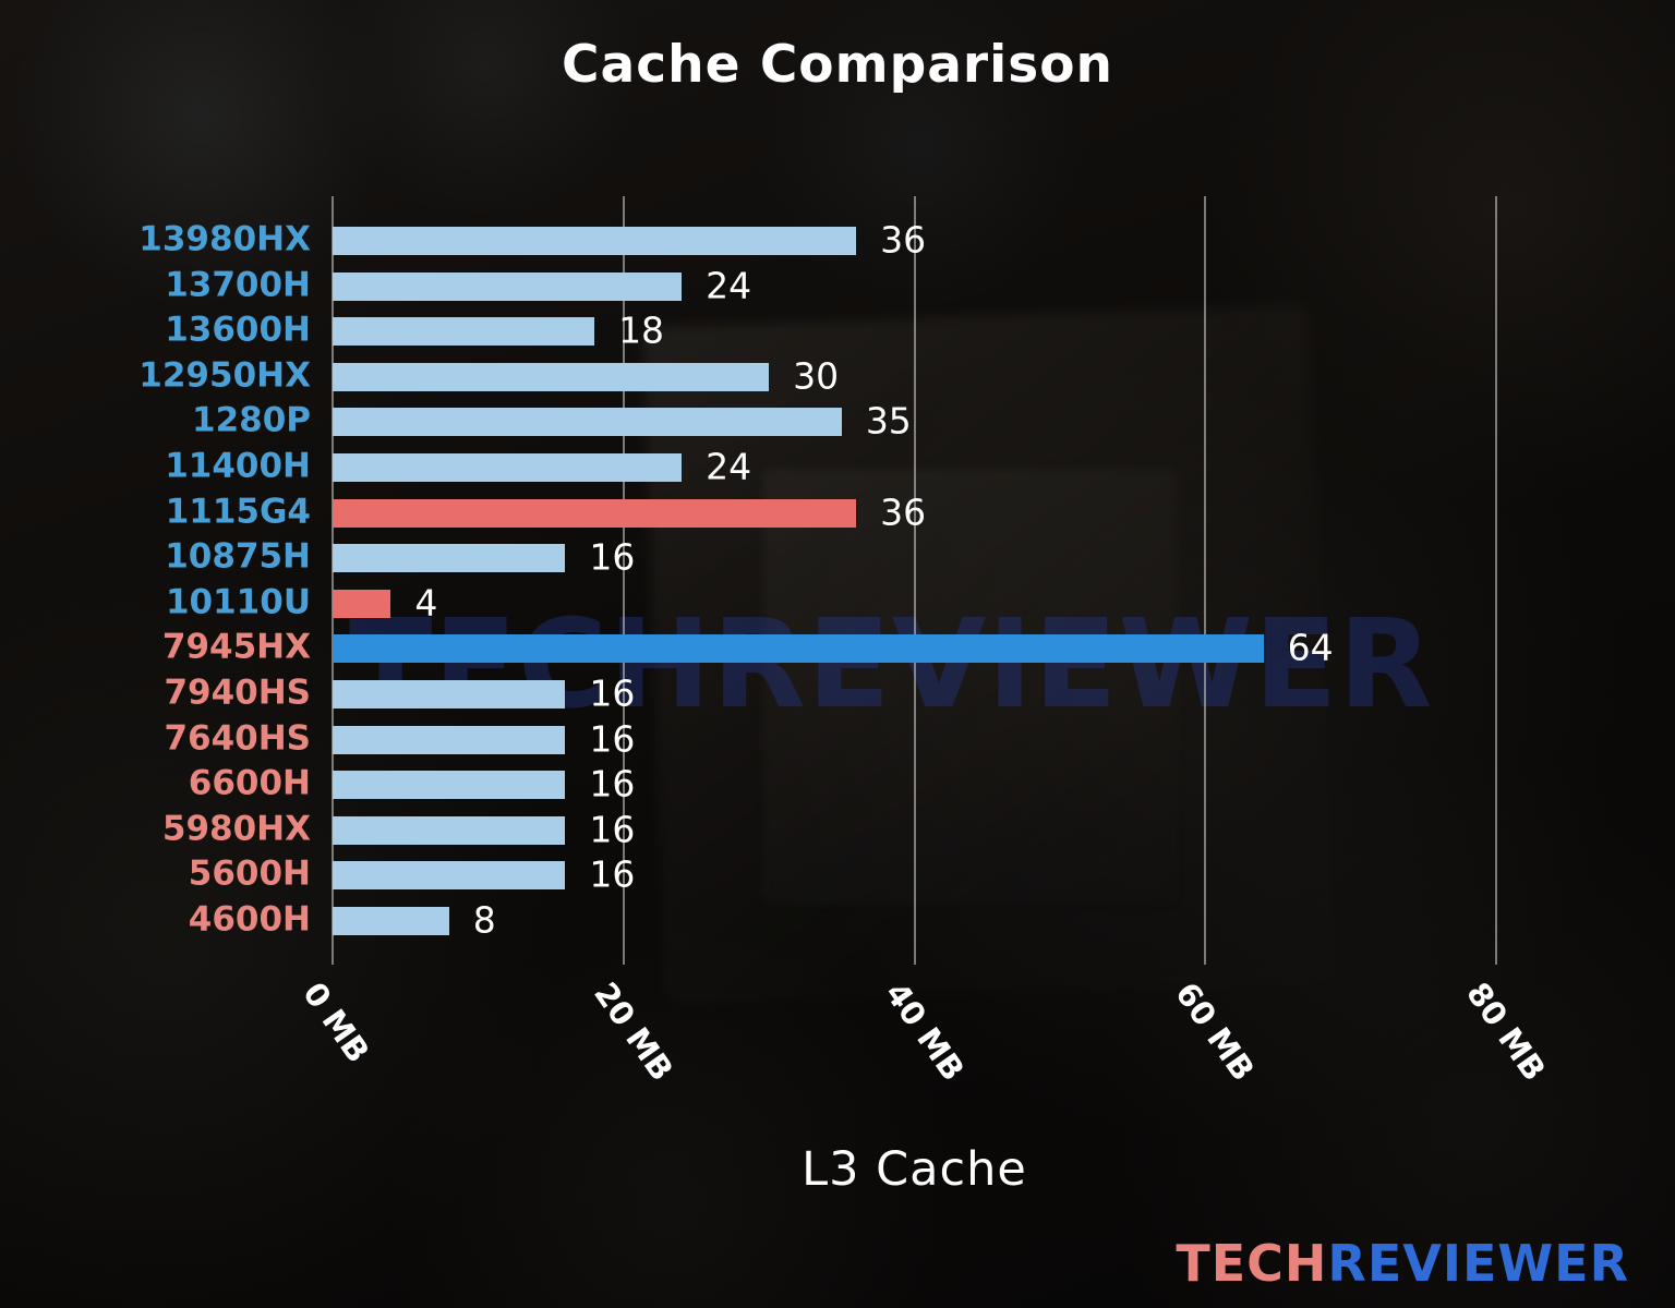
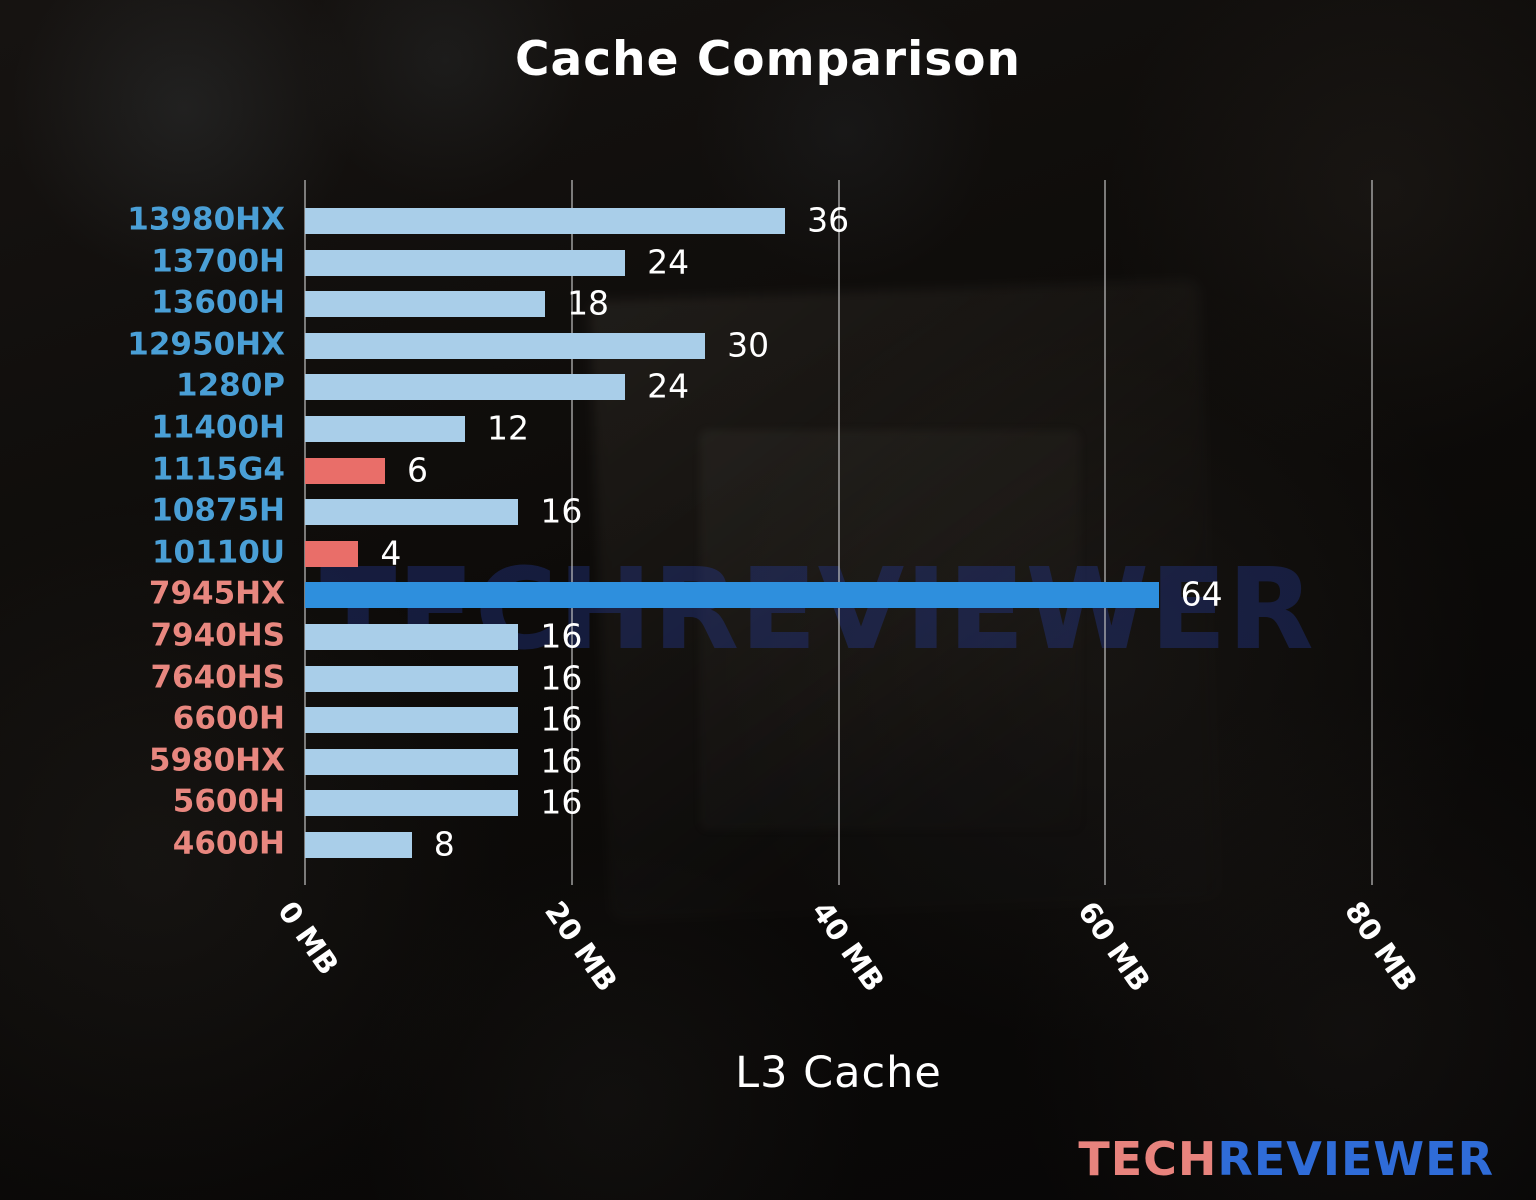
1280P: 35 -> 24
11400H: 24 -> 12
1115G4: 36 -> 6
